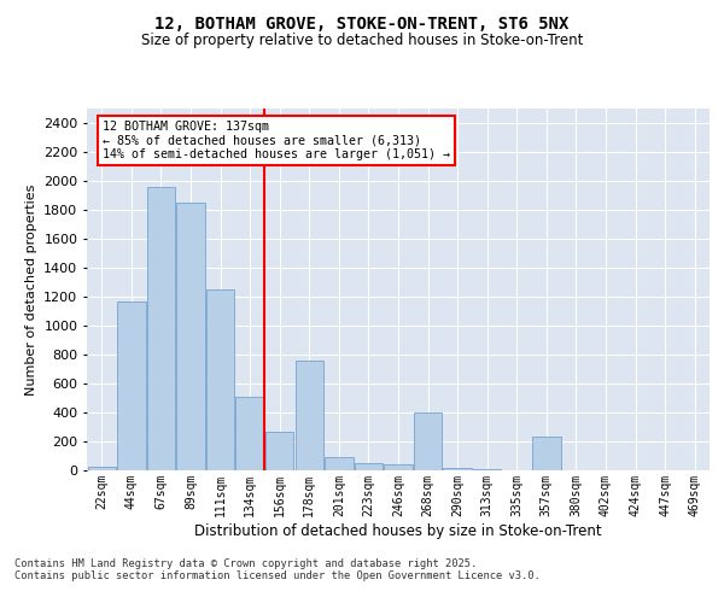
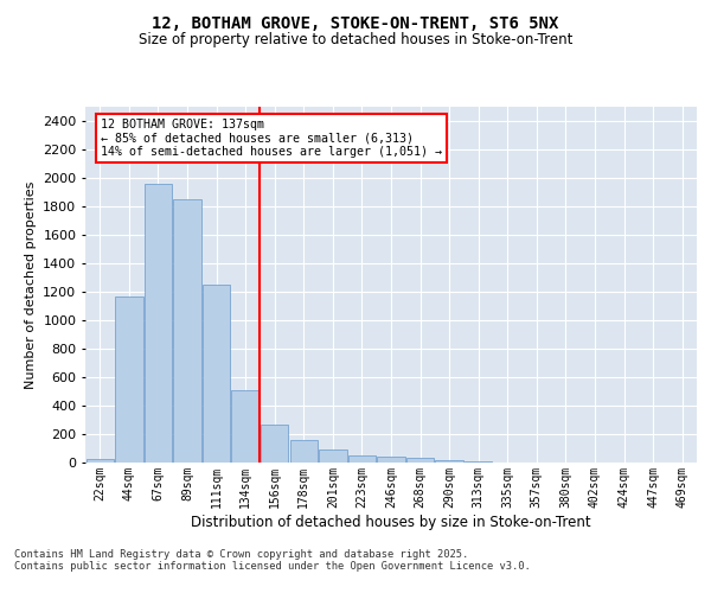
178sqm: 760 -> 160
268sqm: 400 -> 30
357sqm: 230 -> 0
